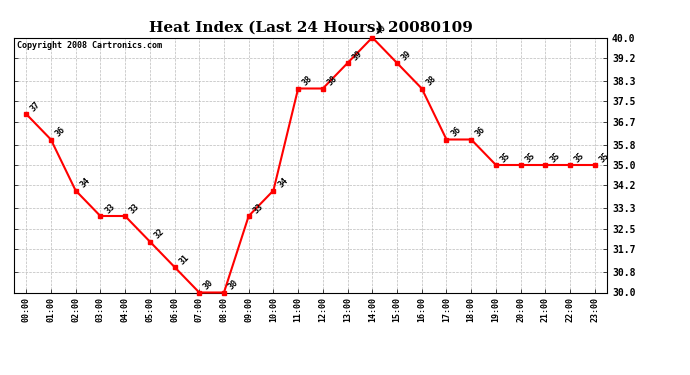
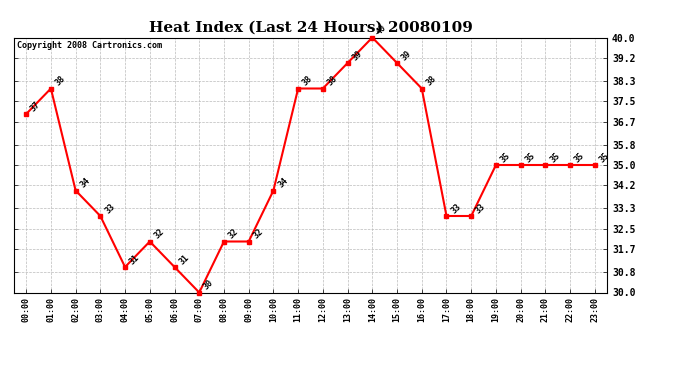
01:00: 36 -> 38
04:00: 33 -> 31
08:00: 30 -> 32
09:00: 33 -> 32
17:00: 36 -> 33
18:00: 36 -> 33
